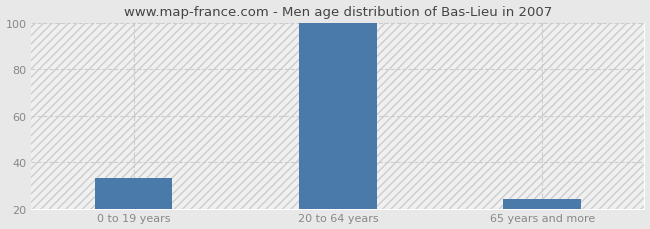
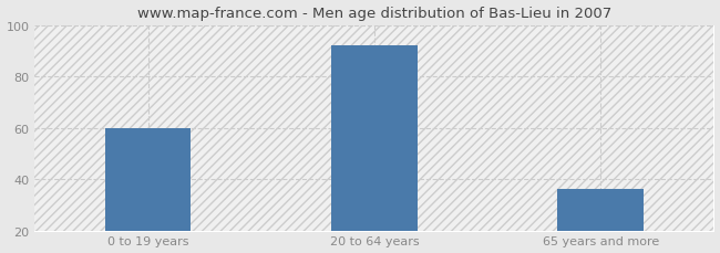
0 to 19 years: 33 -> 60
20 to 64 years: 100 -> 92
65 years and more: 24 -> 36
